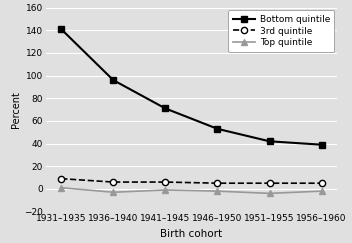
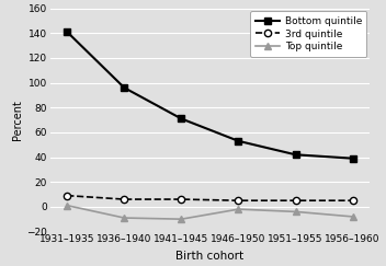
Top quintile/1936–1940: -3 -> -9
Top quintile/1941–1945: -1 -> -10
Top quintile/1956–1960: -2 -> -8
